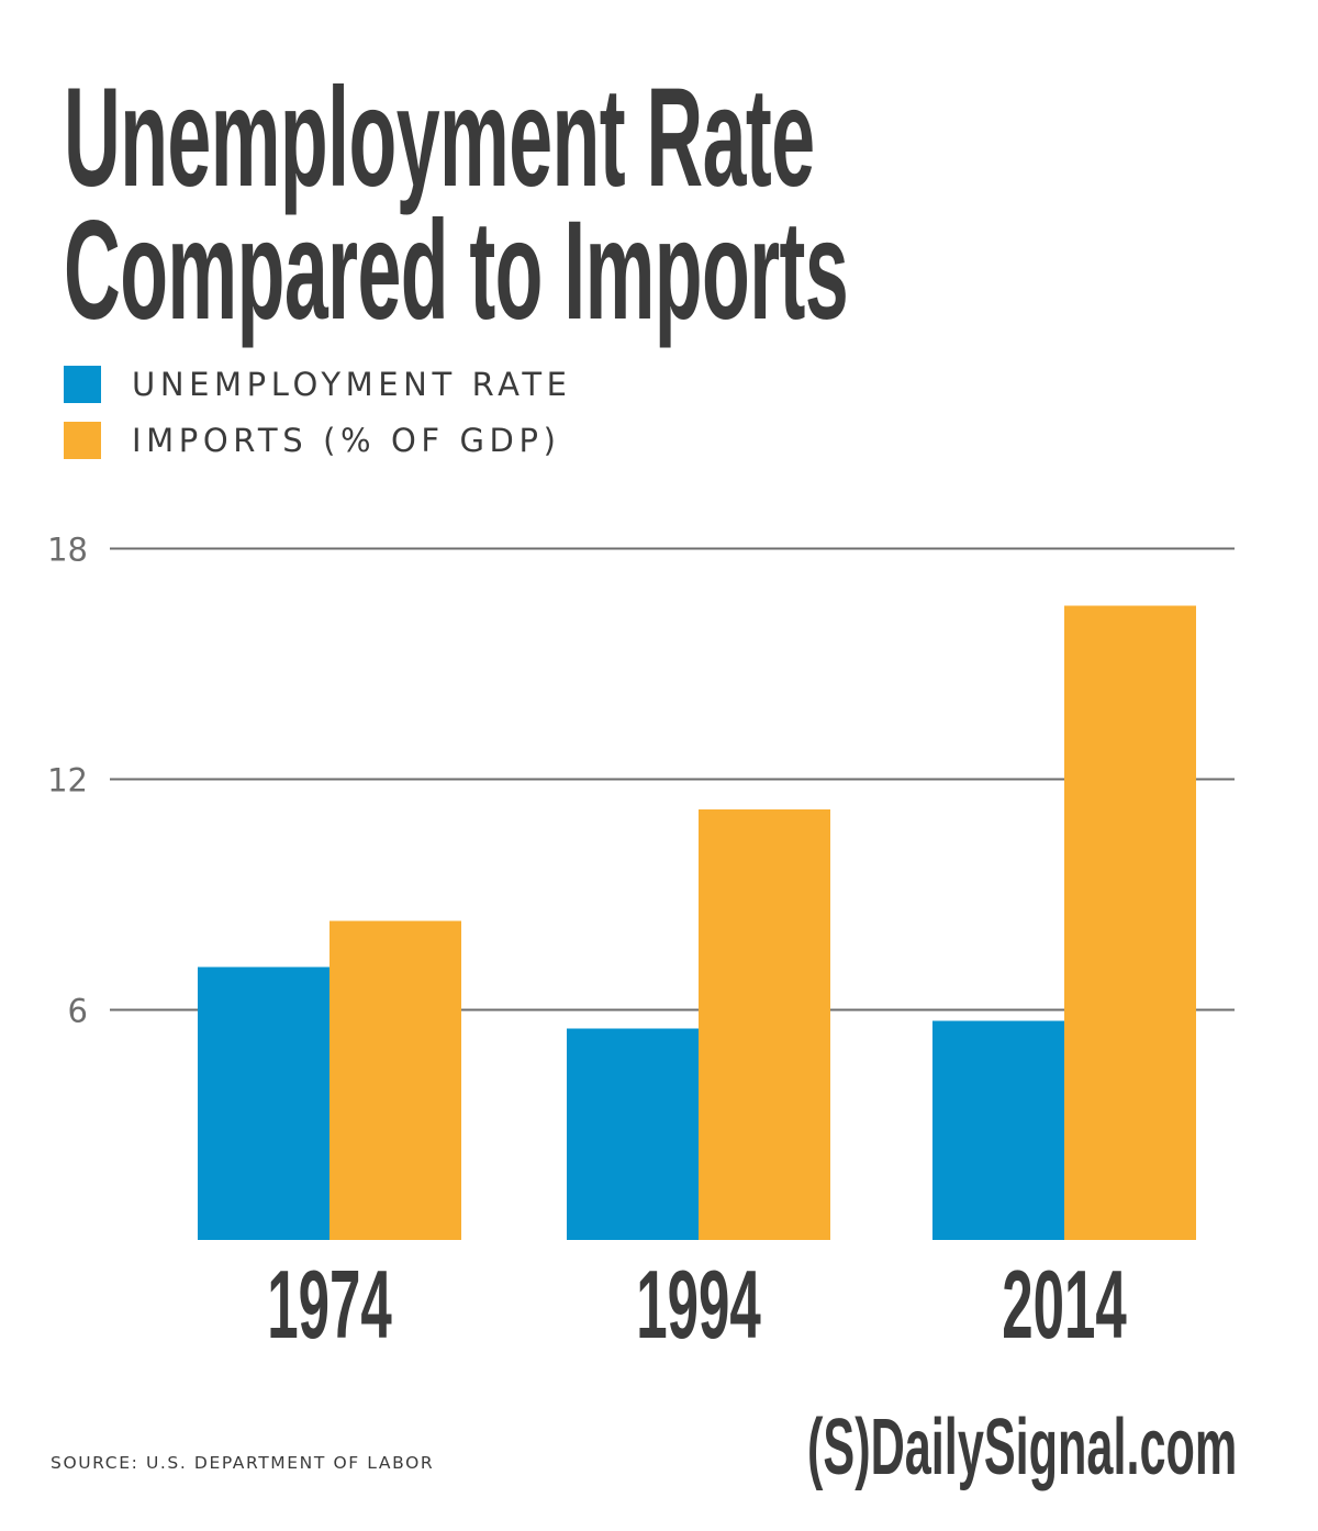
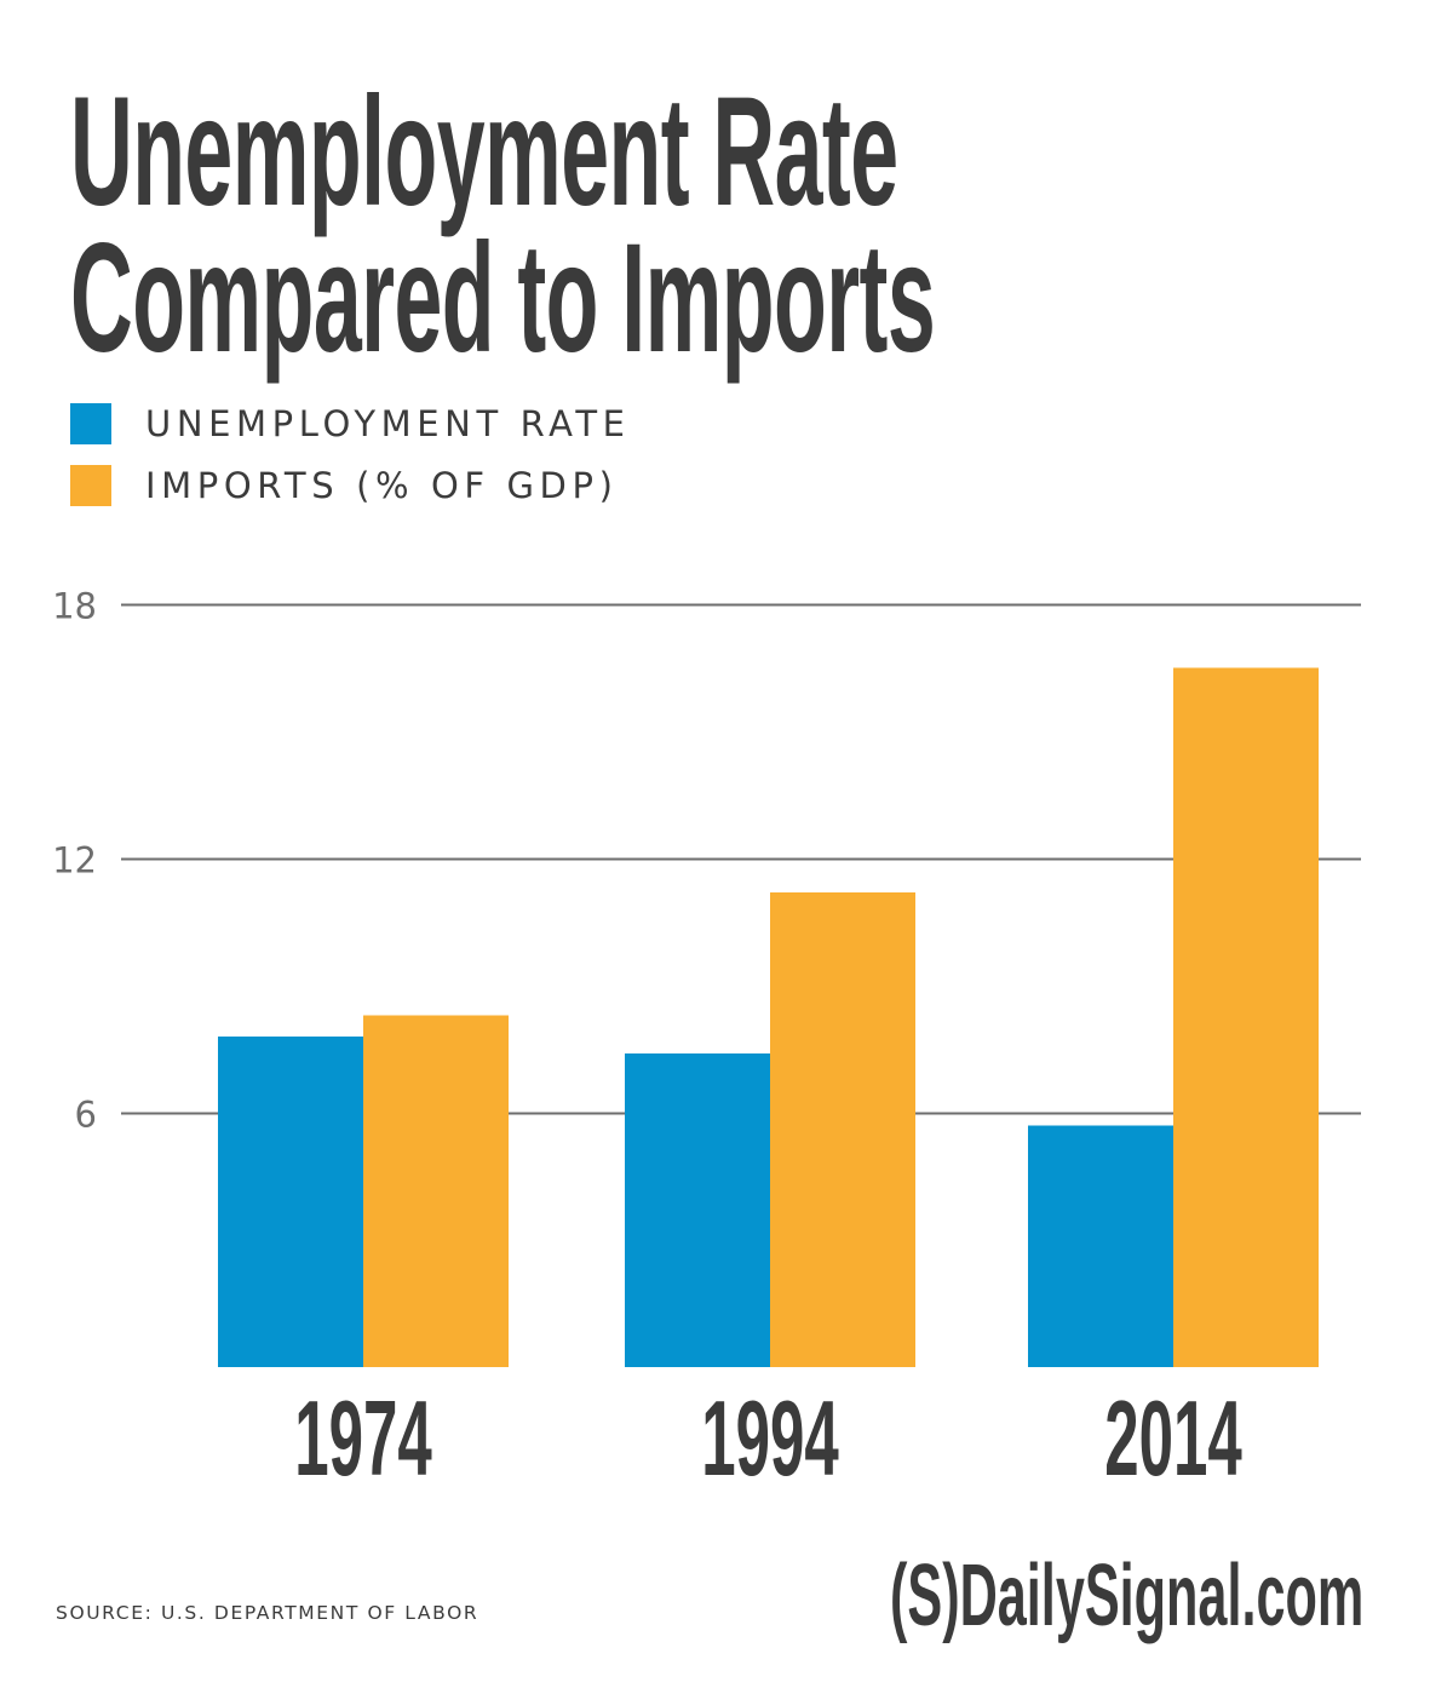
UNEMPLOYMENT RATE/1974: 7.1 -> 7.8
UNEMPLOYMENT RATE/1994: 5.5 -> 7.4
